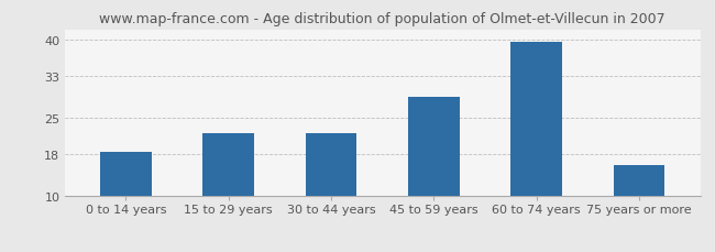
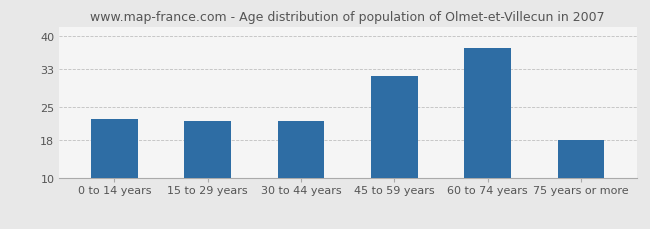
0 to 14 years: 18.5 -> 22.5
45 to 59 years: 29.0 -> 31.5
60 to 74 years: 39.5 -> 37.5
75 years or more: 16.0 -> 18.0
